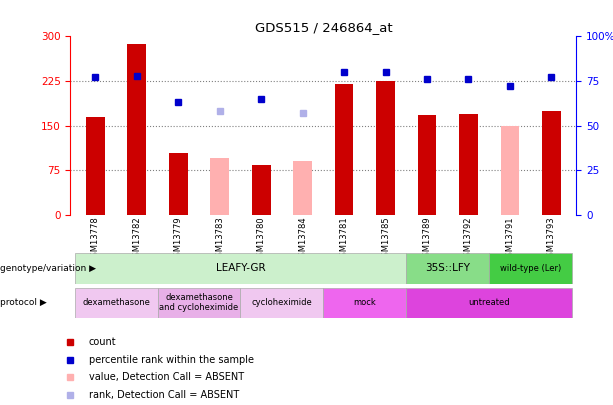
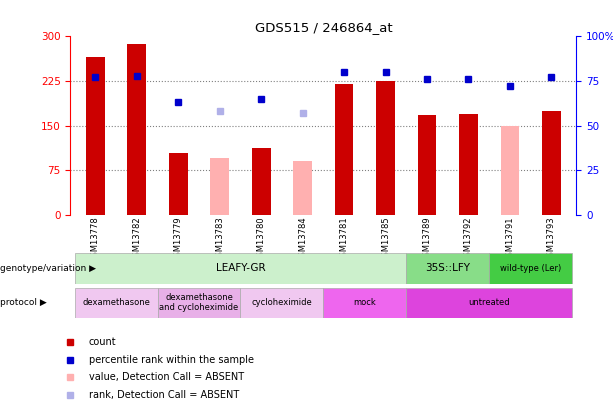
GSM13778: 164 -> 265
GSM13780: 84 -> 113
